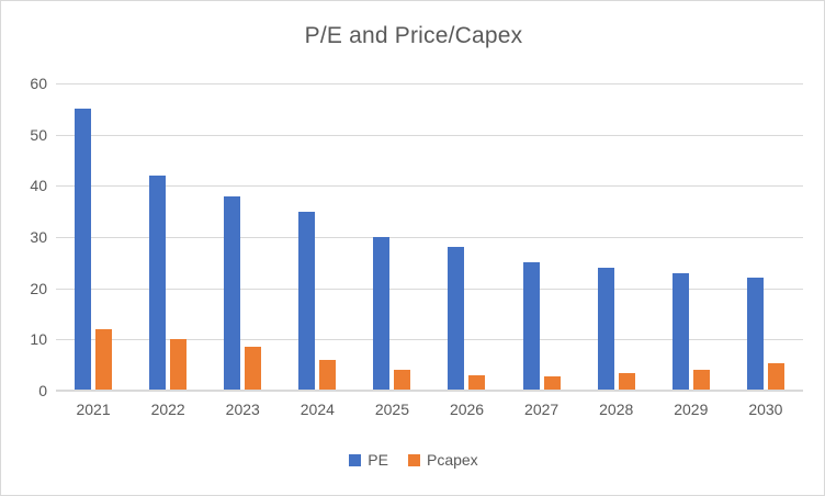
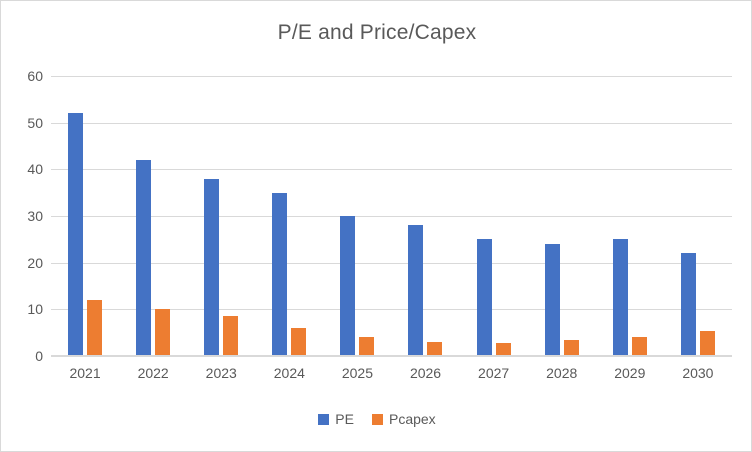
PE/2021: 55 -> 52
PE/2029: 23 -> 25
